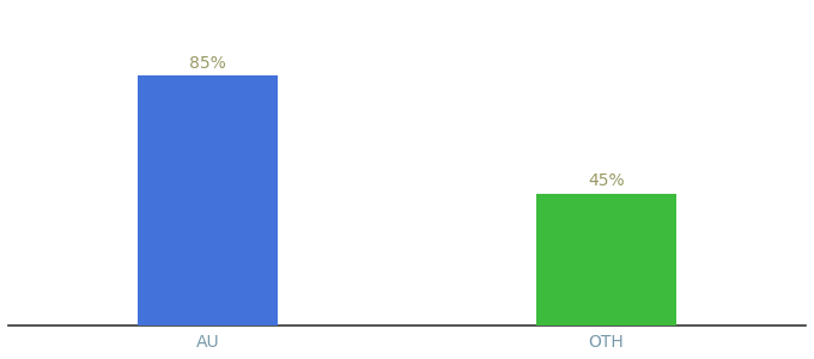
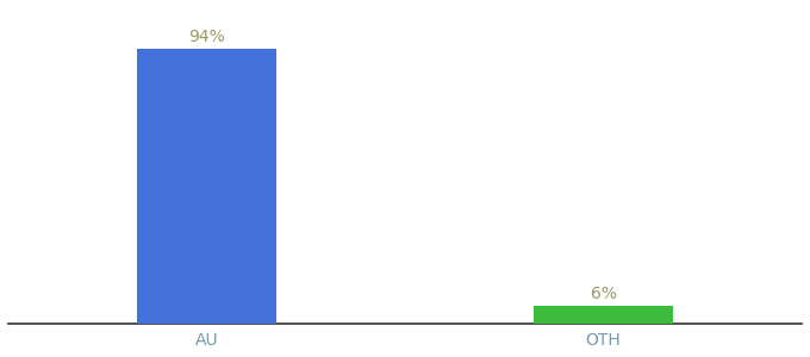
AU: 85% -> 94%
OTH: 45% -> 6%
